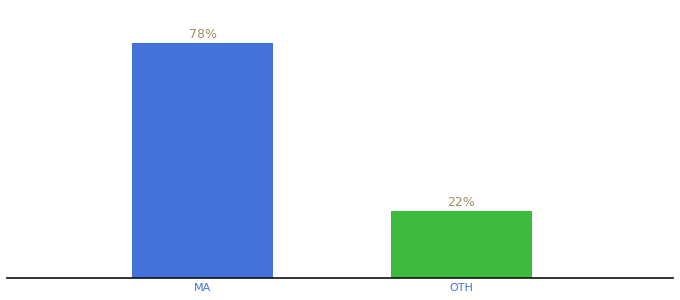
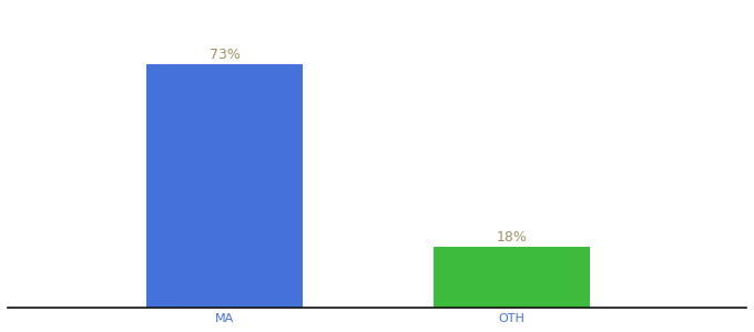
MA: 78% -> 73%
OTH: 22% -> 18%
